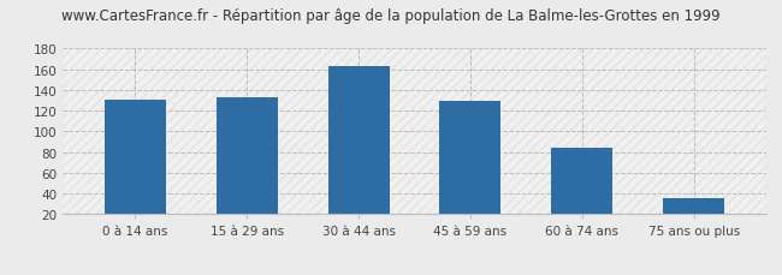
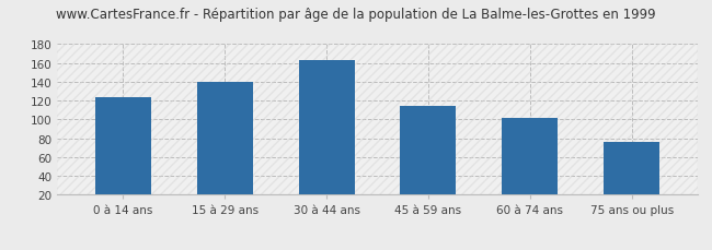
0 à 14 ans: 131 -> 124
15 à 29 ans: 133 -> 140
45 à 59 ans: 129 -> 114
60 à 74 ans: 84 -> 102
75 ans ou plus: 36 -> 76
